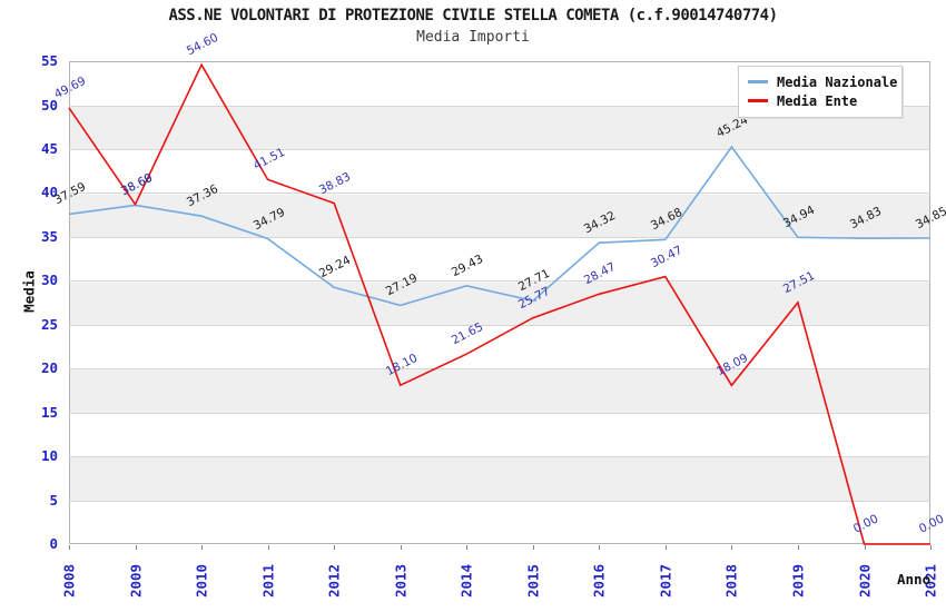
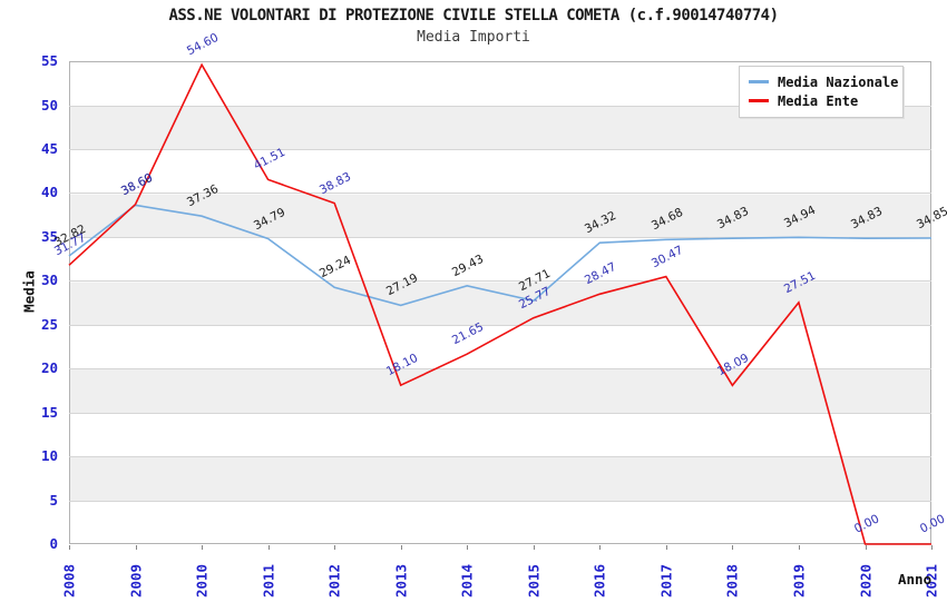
Media Nazionale/2008: 37.59 -> 32.82
Media Ente/2008: 49.69 -> 31.77
Media Nazionale/2018: 45.24 -> 34.83
